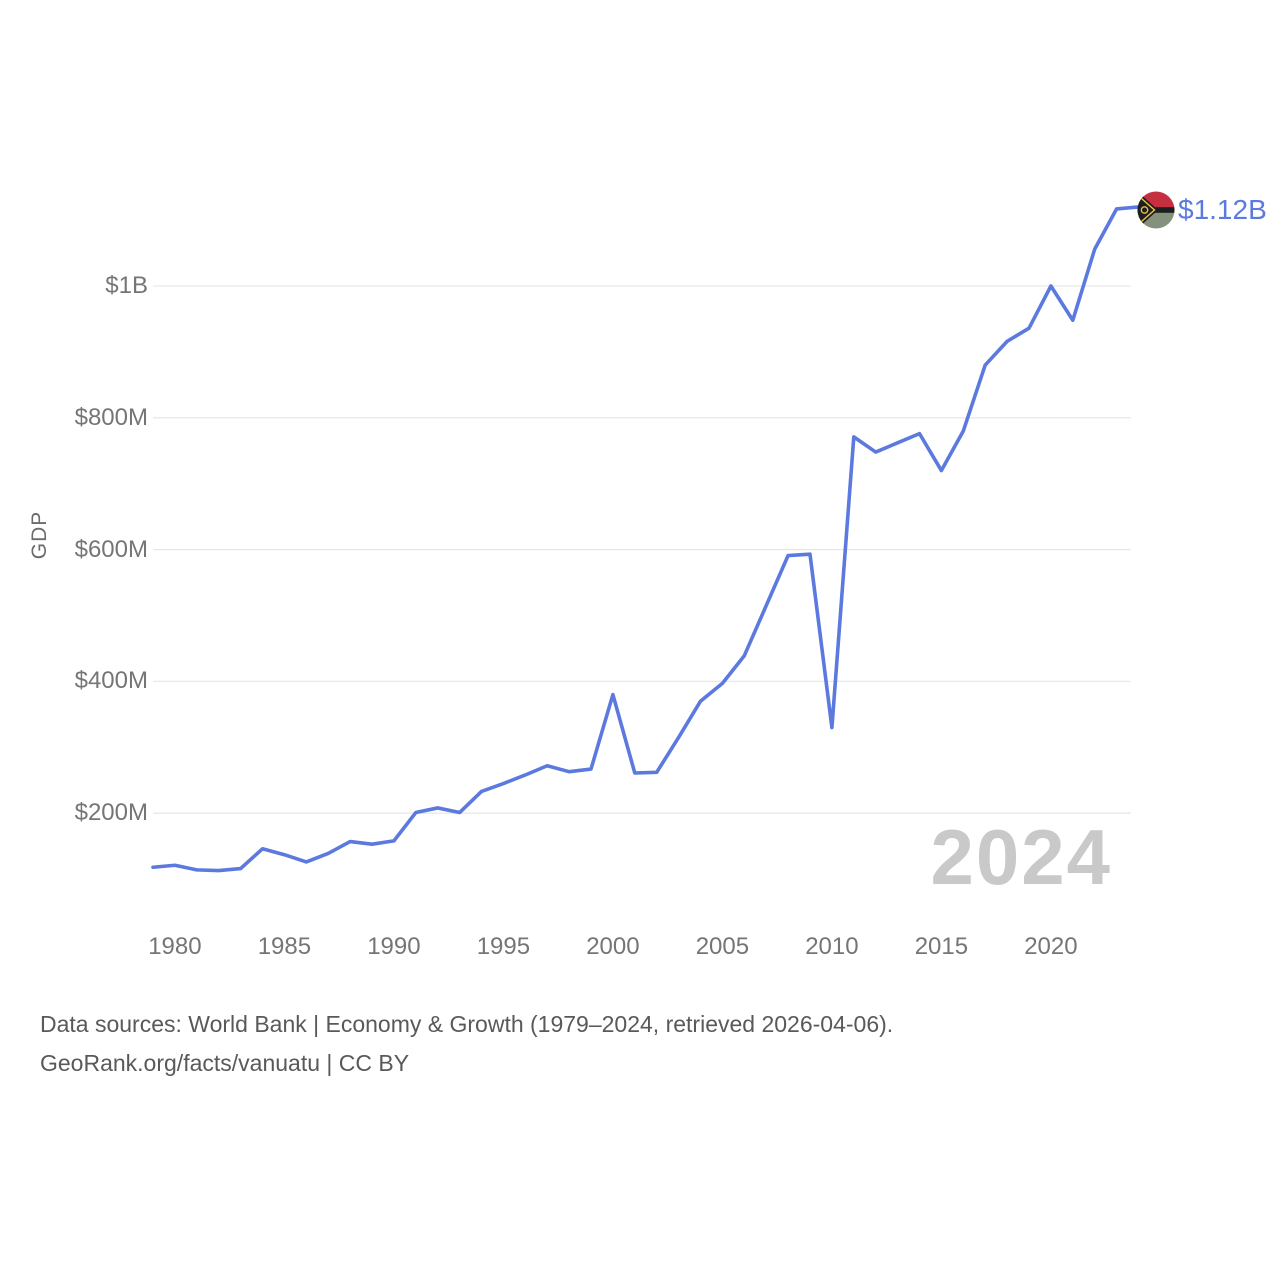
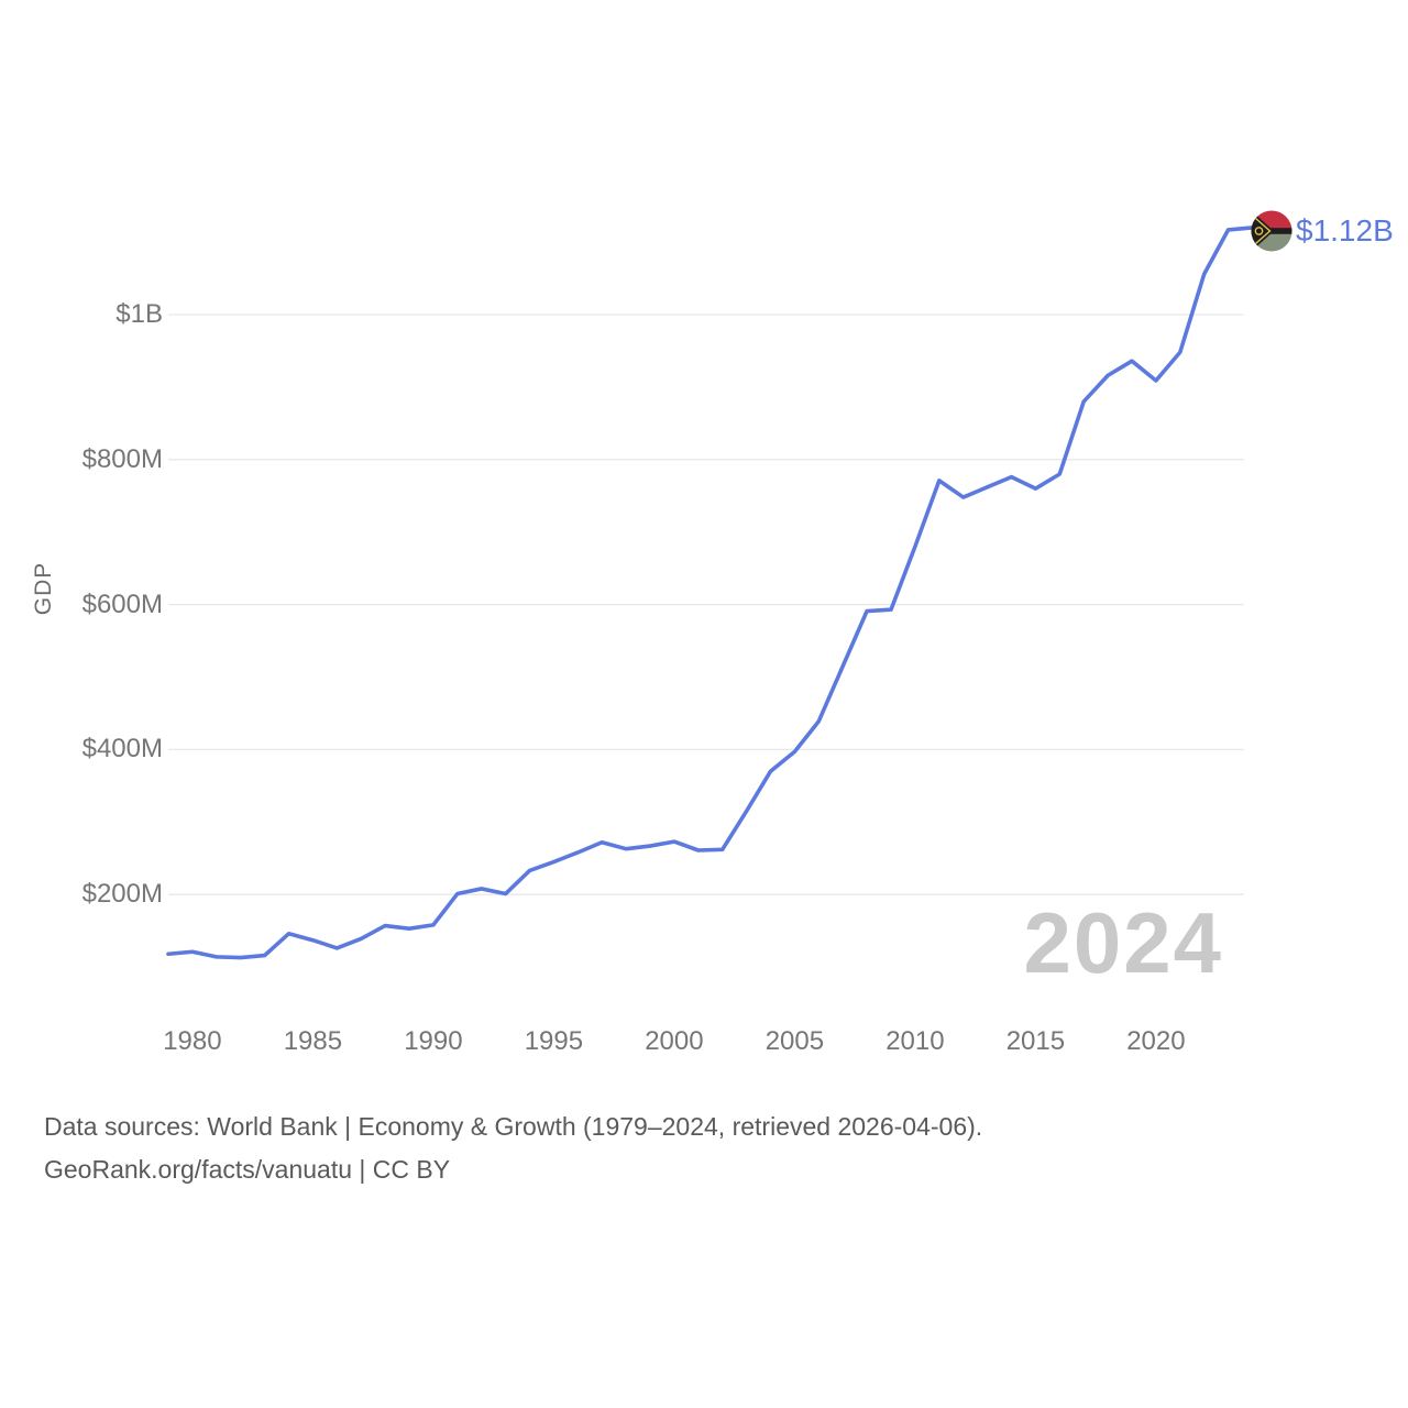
2000: $380M -> $270M
2010: $330M -> $680M
2015: $720M -> $760M
2020: $1000M -> $910M
